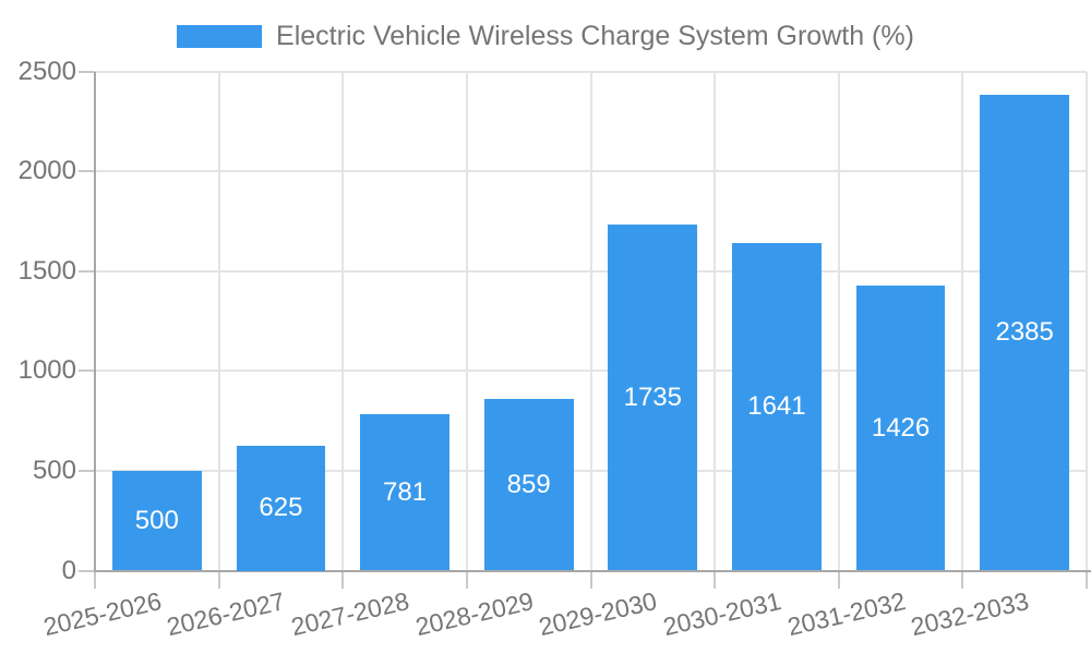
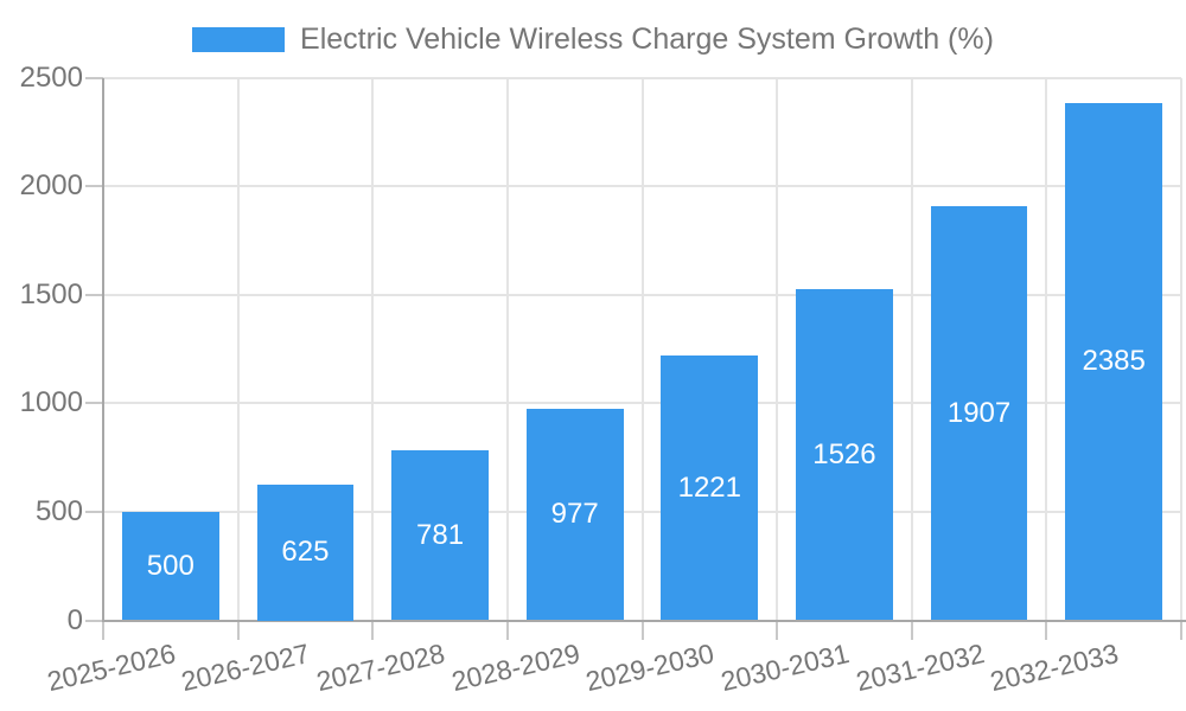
2028-2029: 859 -> 977
2029-2030: 1735 -> 1221
2030-2031: 1641 -> 1526
2031-2032: 1426 -> 1907
